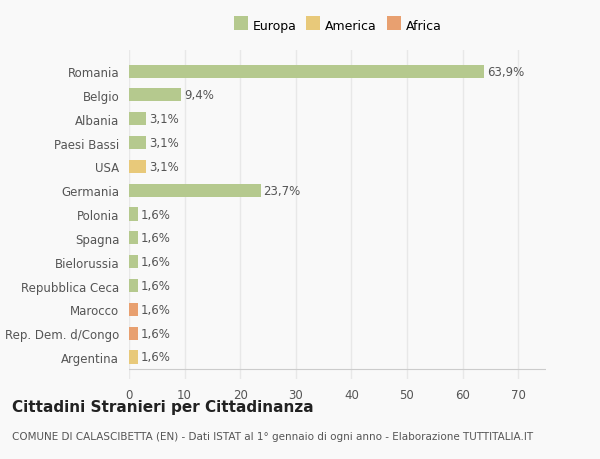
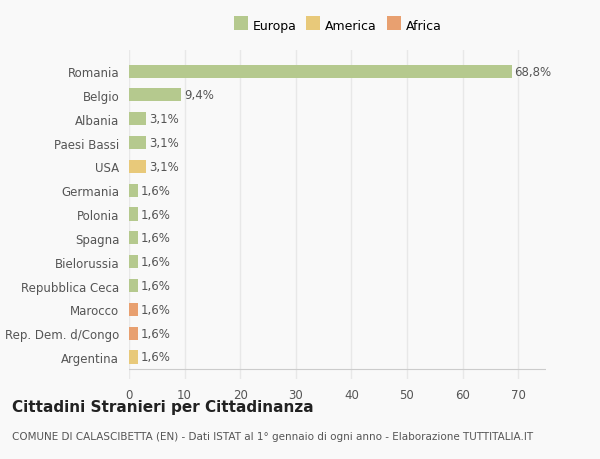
Romania: 63,9% -> 68,8%
Germania: 23,7% -> 1,6%
